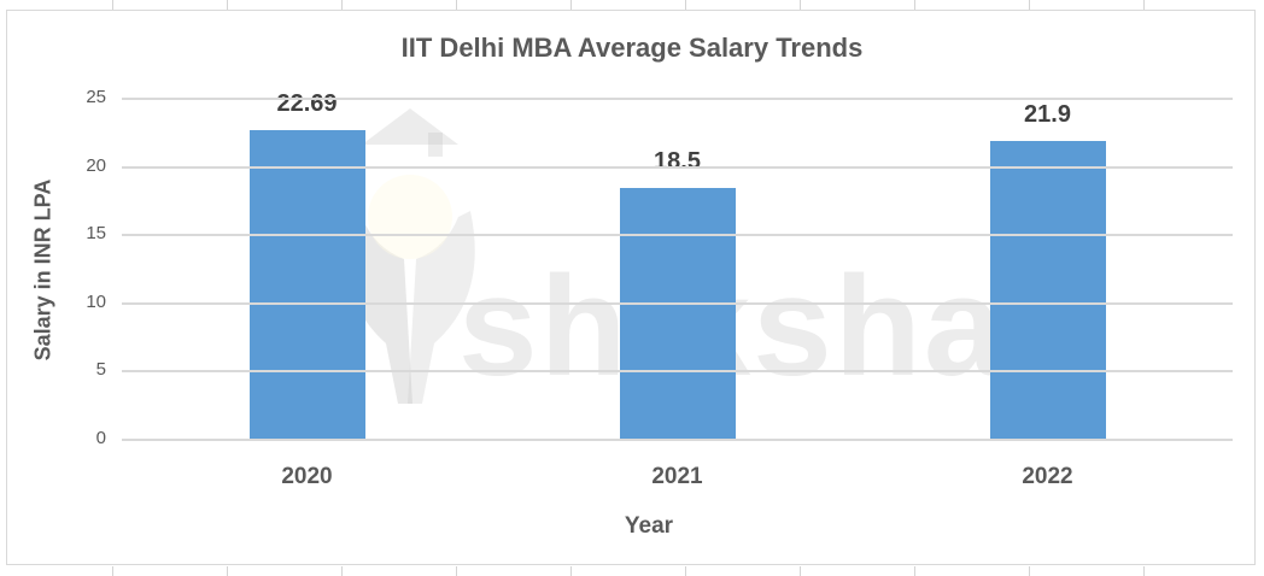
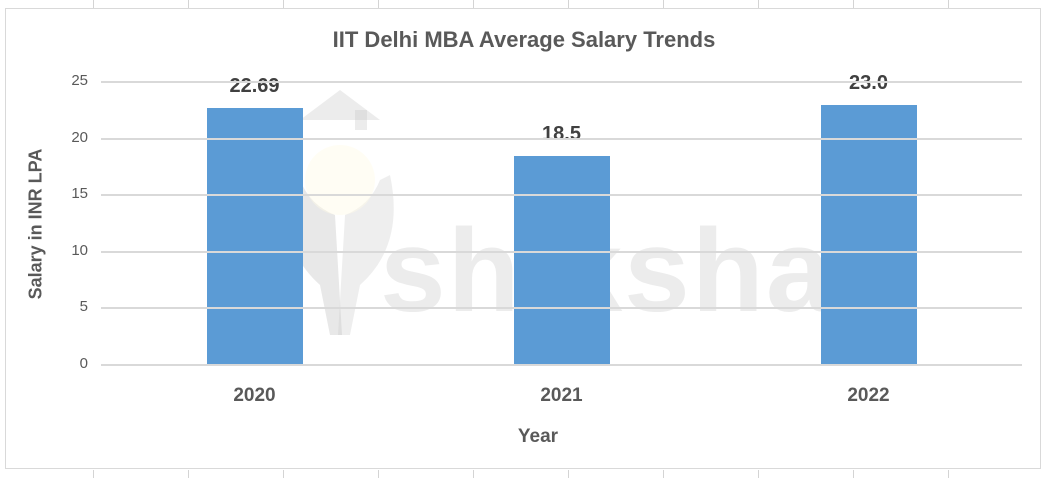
2022: 21.9 -> 23.0
